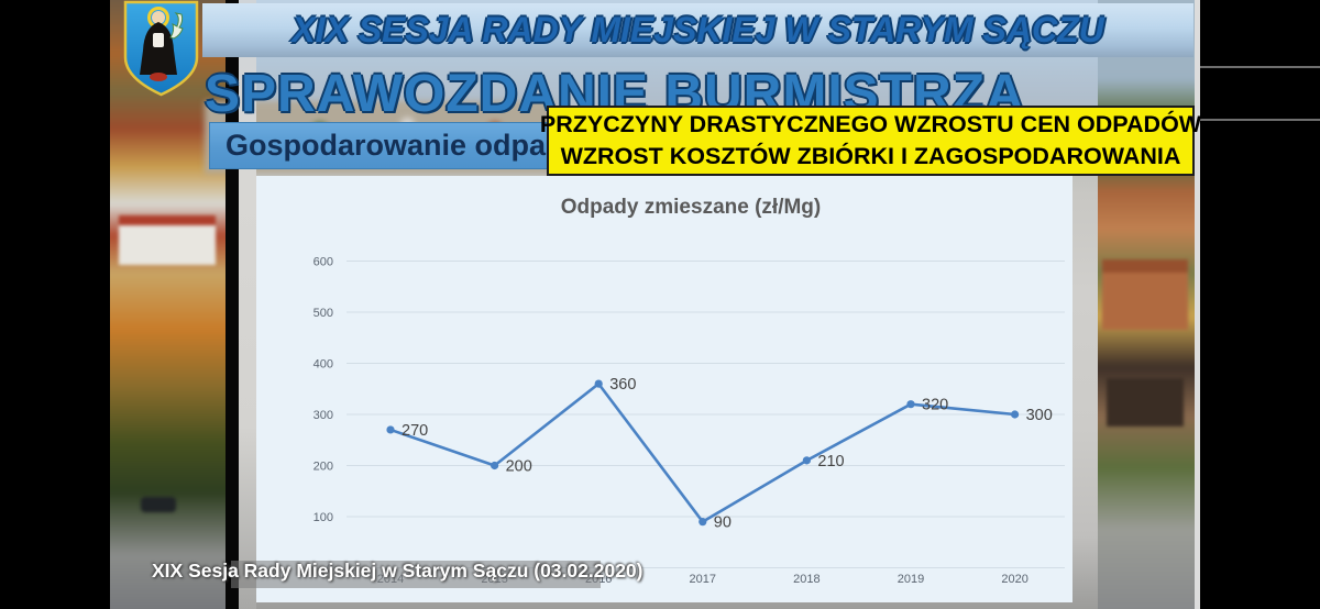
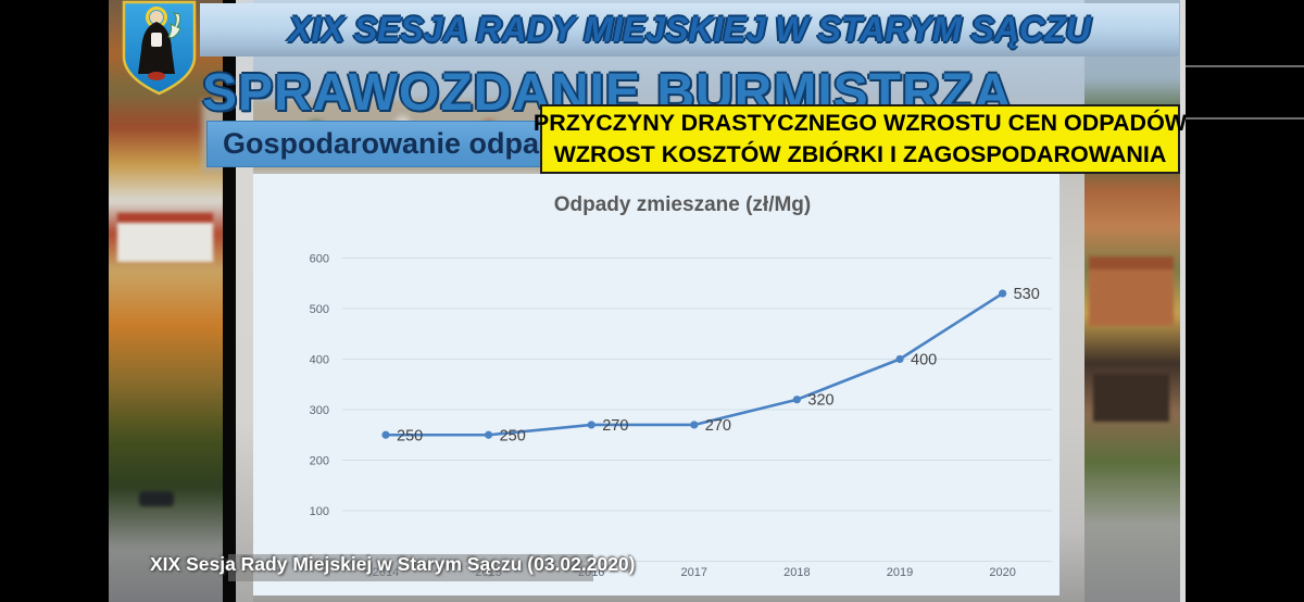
2014: 270 -> 250
2015: 200 -> 250
2016: 360 -> 270
2017: 90 -> 270
2018: 210 -> 320
2019: 320 -> 400
2020: 300 -> 530
